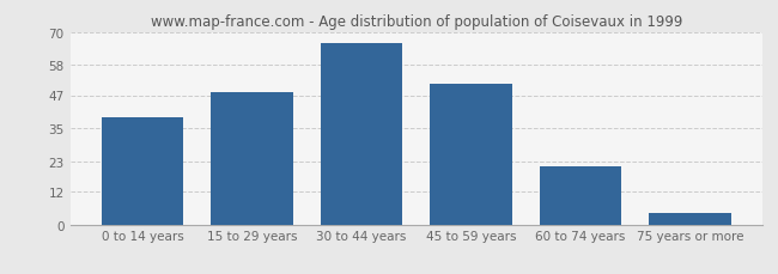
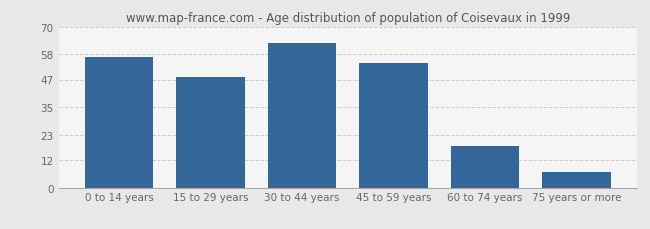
0 to 14 years: 39 -> 57
30 to 44 years: 66 -> 63
45 to 59 years: 51 -> 54
60 to 74 years: 21 -> 18
75 years or more: 4 -> 7
